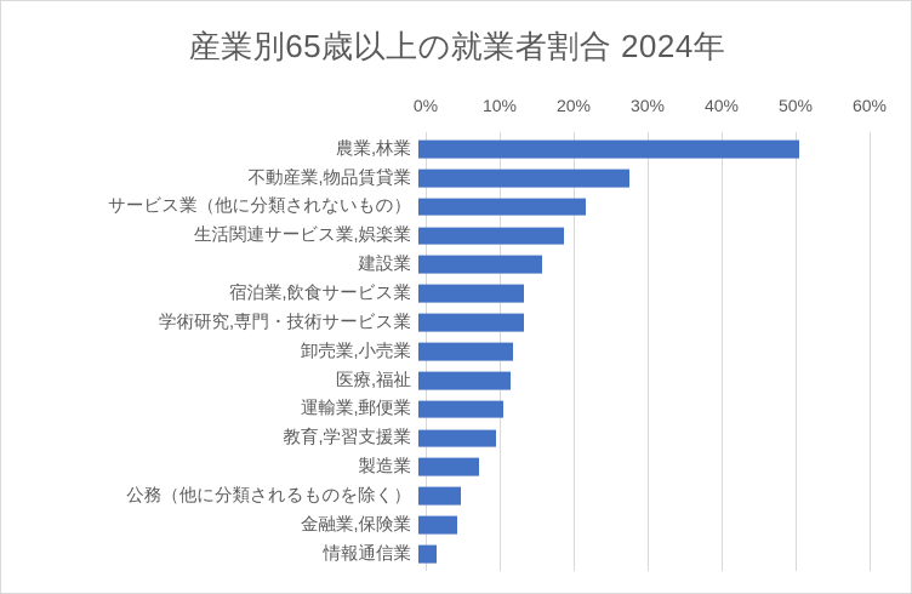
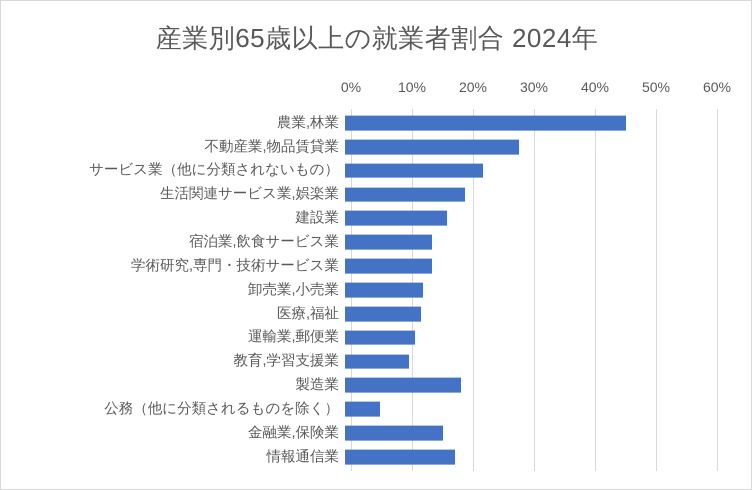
農業,林業: 52% -> 46%
製造業: 8% -> 19%
金融業,保険業: 5% -> 16%
情報通信業: 2% -> 18%
